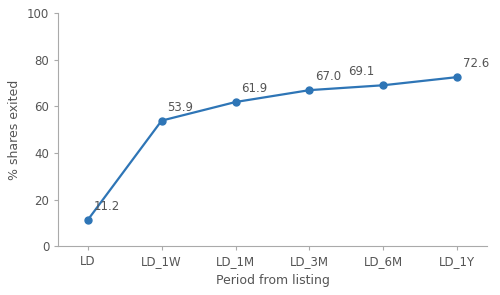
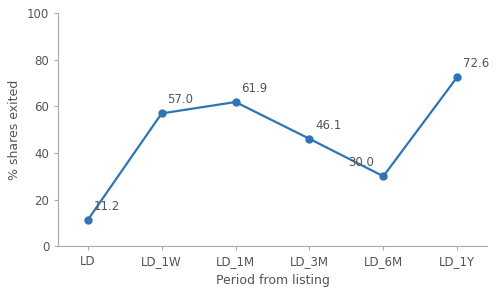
LD_1W: 53.9 -> 57.0
LD_3M: 67.0 -> 46.1
LD_6M: 69.1 -> 30.0
